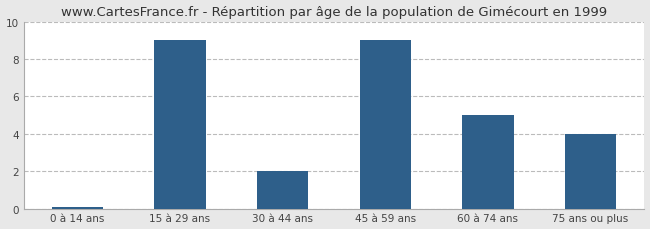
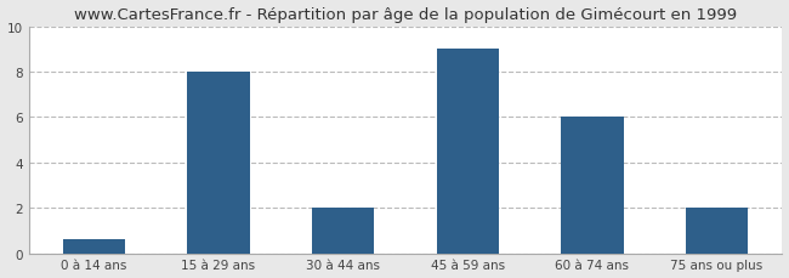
0 à 14 ans: 0.1 -> 0.6
15 à 29 ans: 9.0 -> 8.0
60 à 74 ans: 5.0 -> 6.0
75 ans ou plus: 4.0 -> 2.0
